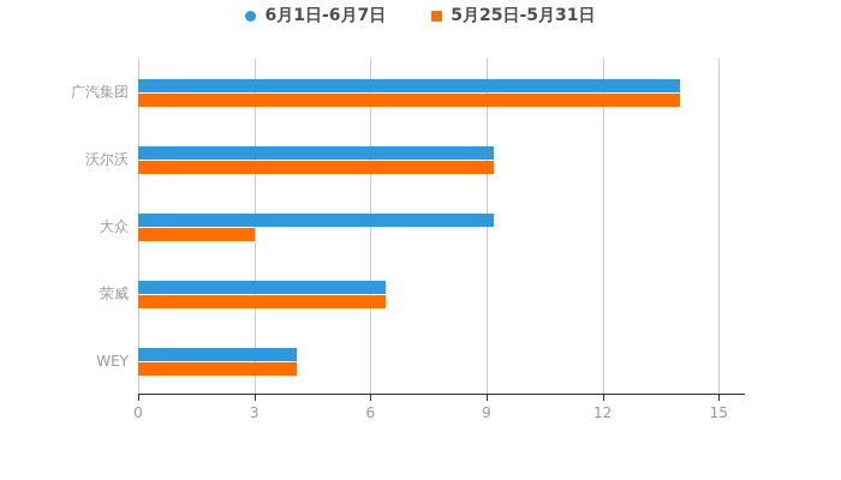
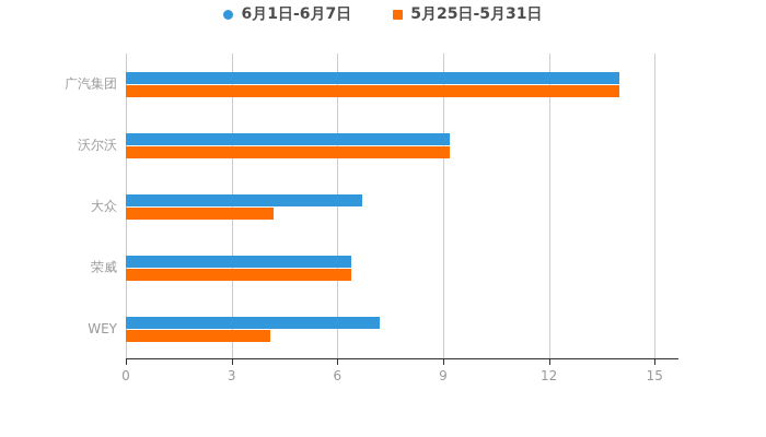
6月1日-6月7日/大众: 9.2 -> 6.7
5月25日-5月31日/大众: 3.0 -> 4.2
6月1日-6月7日/WEY: 4.1 -> 7.2
